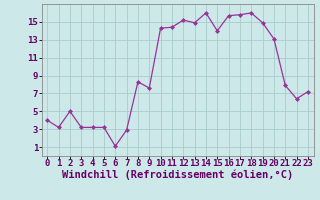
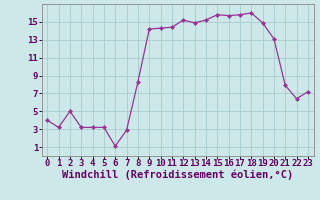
9: 7.6 -> 14.2
14: 16.0 -> 15.2
15: 14.0 -> 15.8
